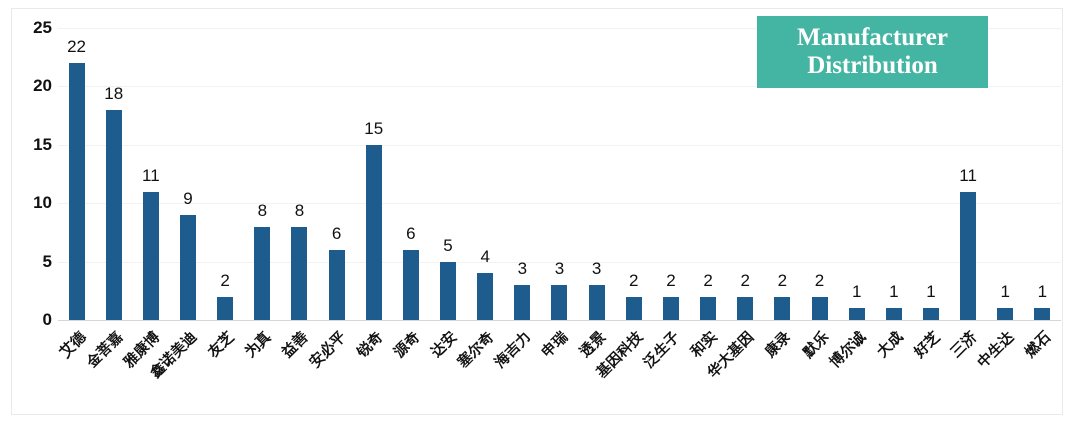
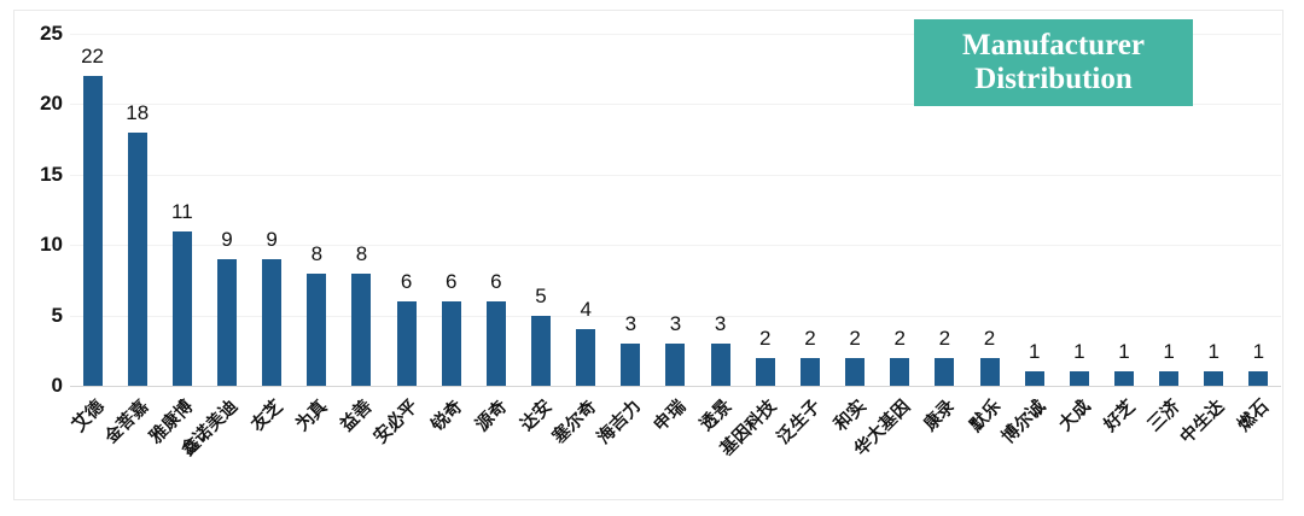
友芝: 2 -> 9
锐奇: 15 -> 6
三济: 11 -> 1
